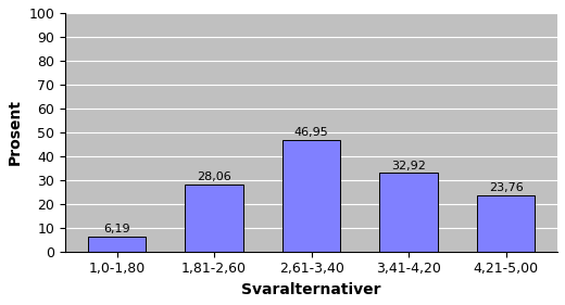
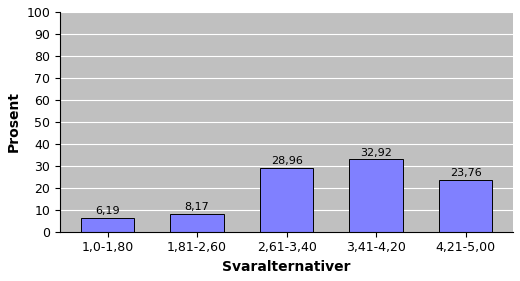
1,81-2,60: 28,06 -> 8,17
2,61-3,40: 46,95 -> 28,96
